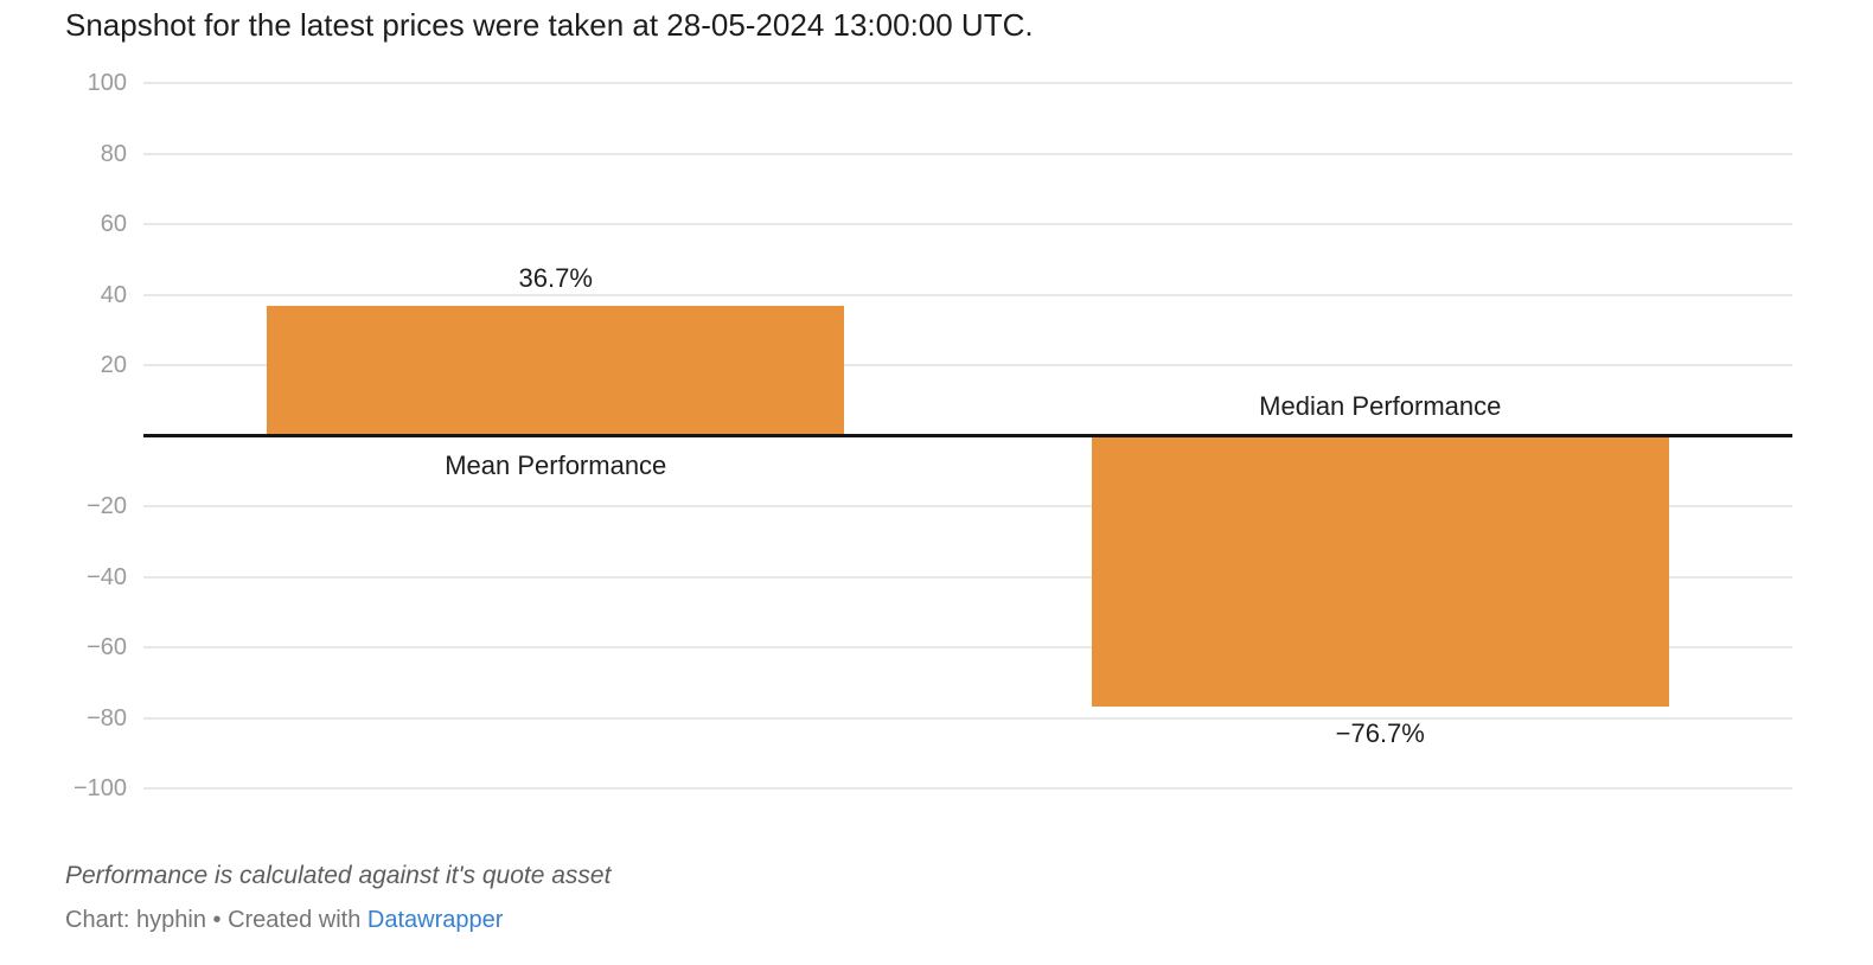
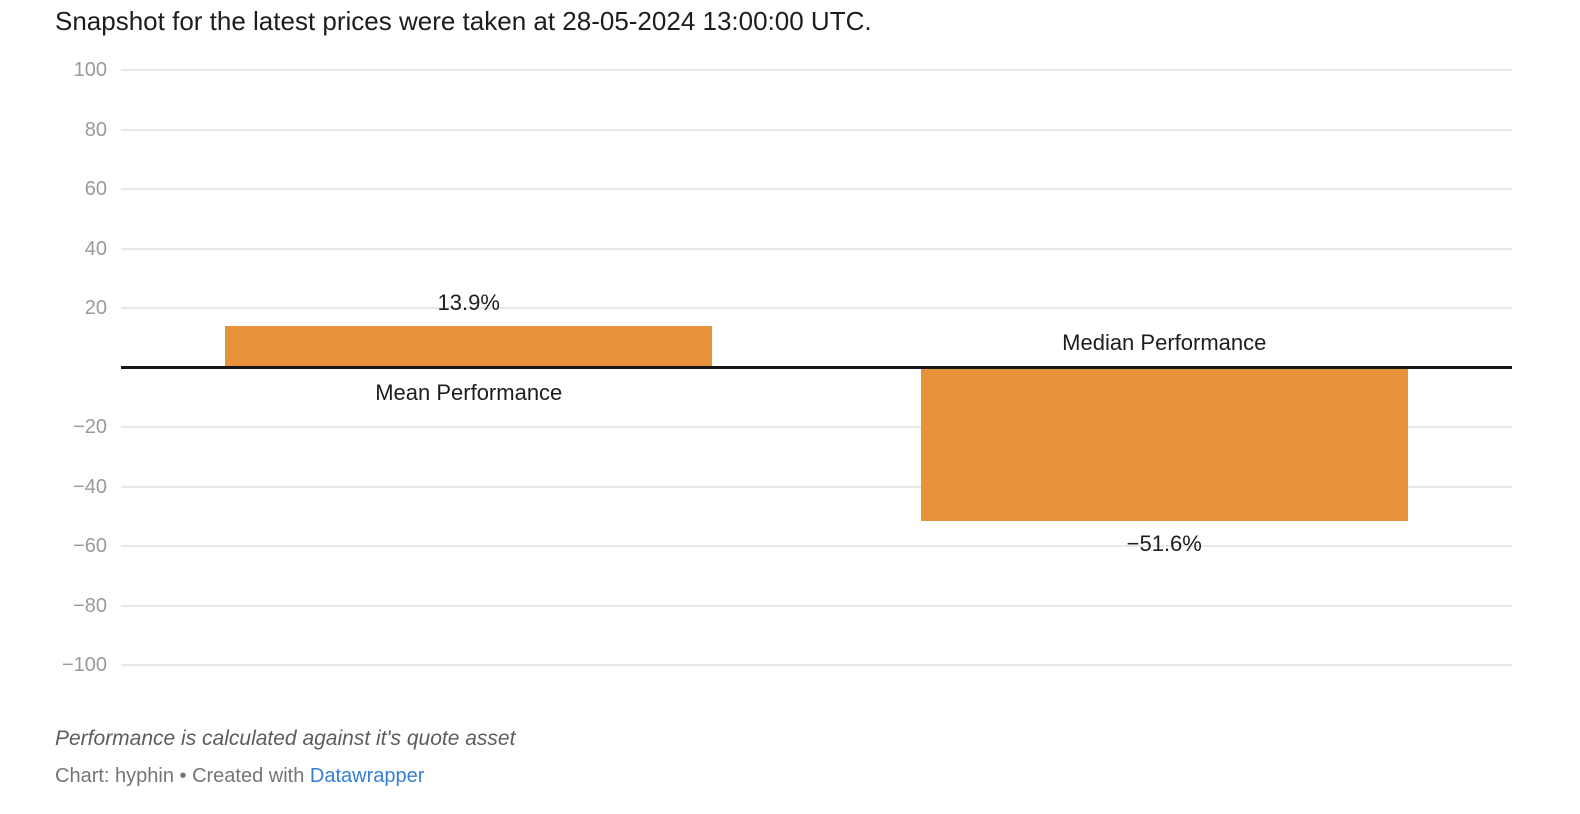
Mean Performance: 36.7% -> 13.9%
Median Performance: −76.7% -> −51.6%
